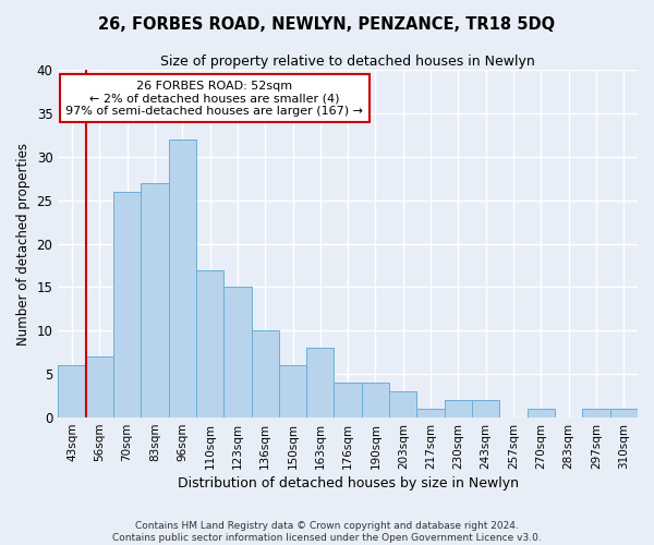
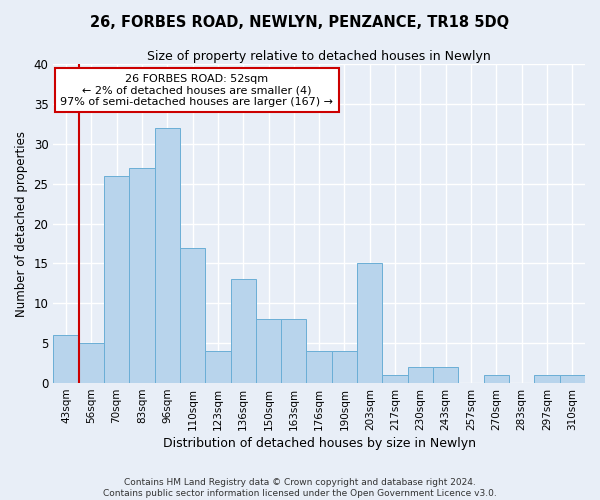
56sqm: 7 -> 5
123sqm: 15 -> 4
136sqm: 10 -> 13
150sqm: 6 -> 8
203sqm: 3 -> 15
